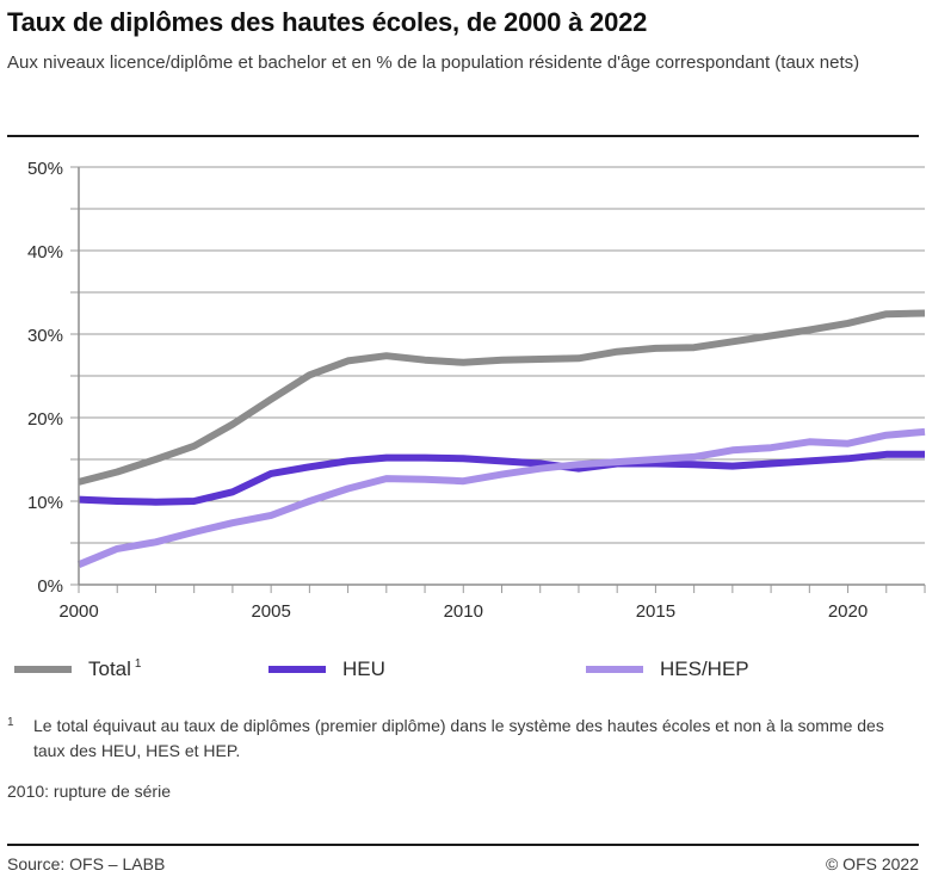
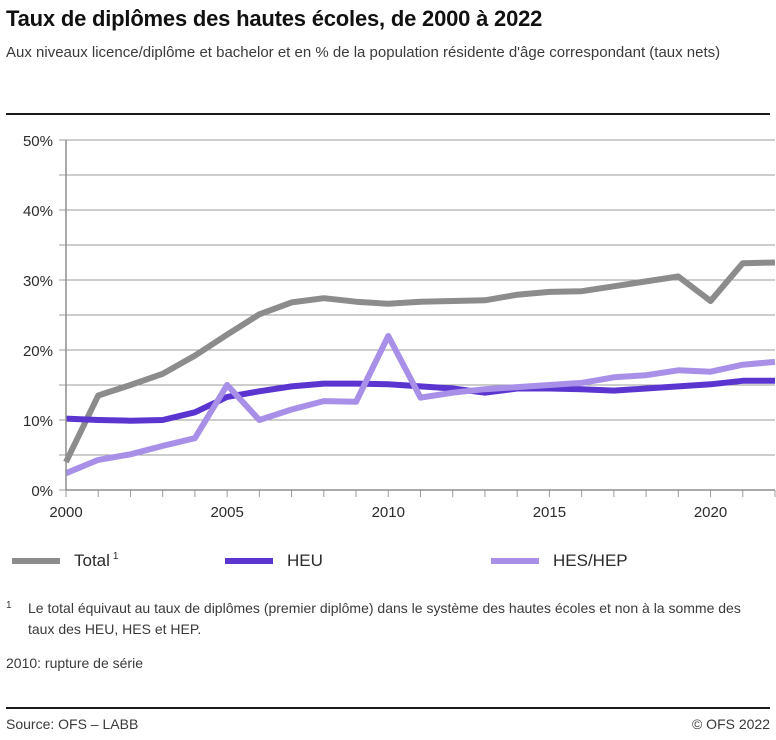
Total/2000: 12% -> 4%
HES/HEP/2005: 8% -> 15%
HES/HEP/2010: 12% -> 22%
Total/2020: 31% -> 27%
